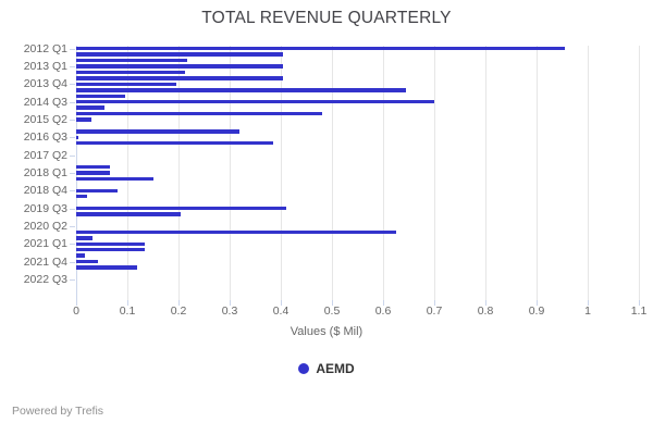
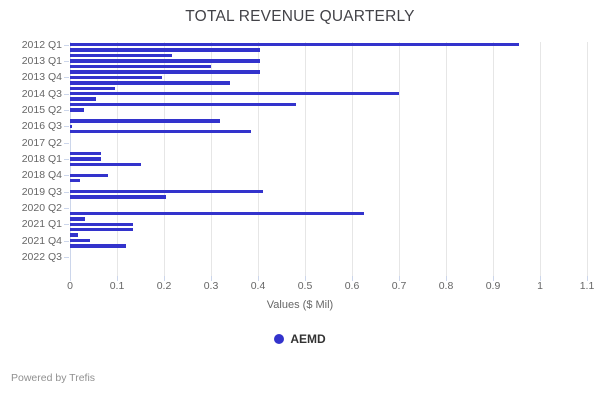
2013 Q1: 0.21 -> 0.30
2013 Q4: 0.65 -> 0.34
